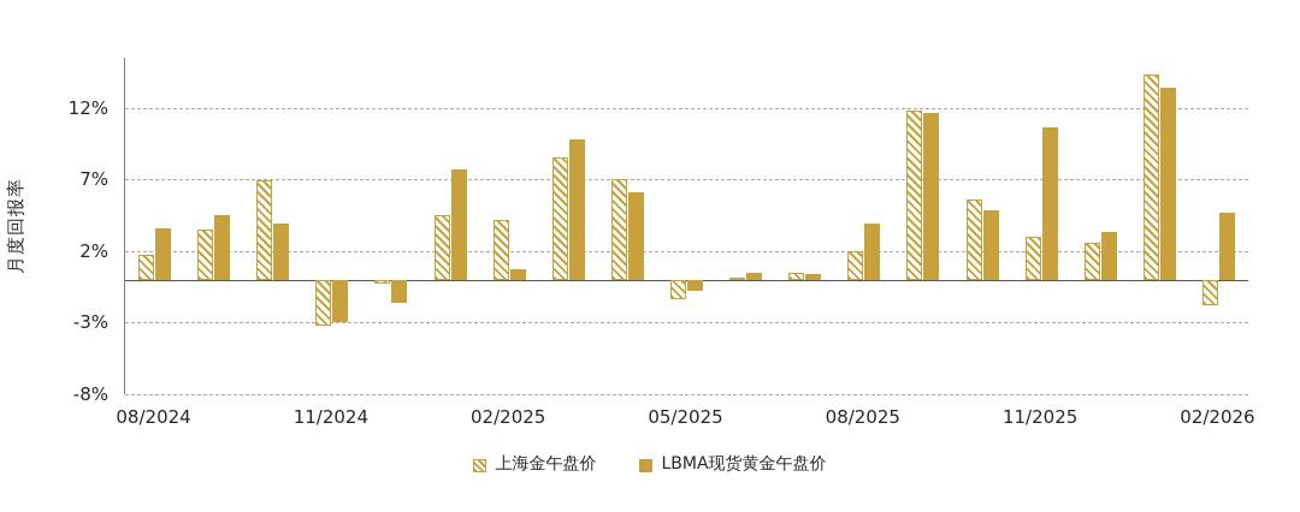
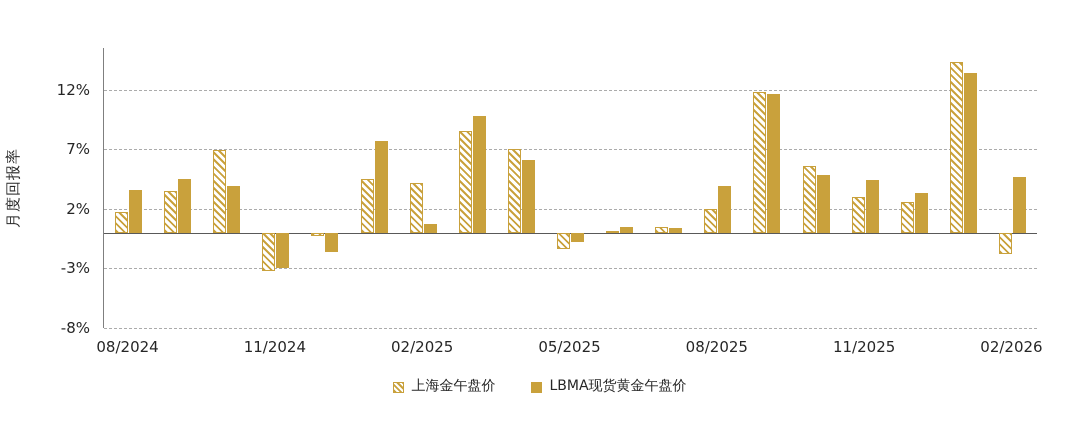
LBMA现货黄金午盘价/11/2025: 10.6% -> 4.4%
